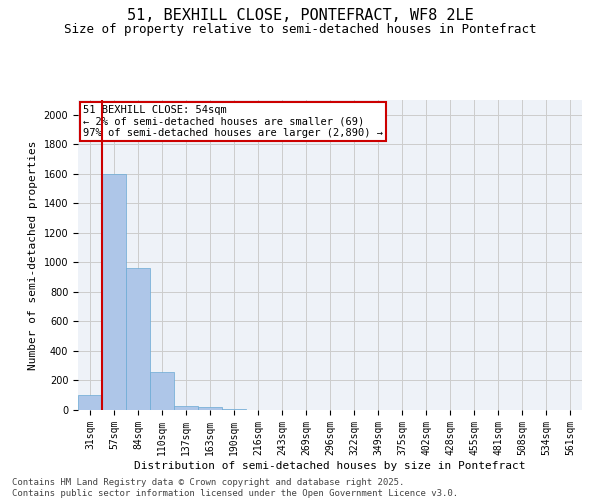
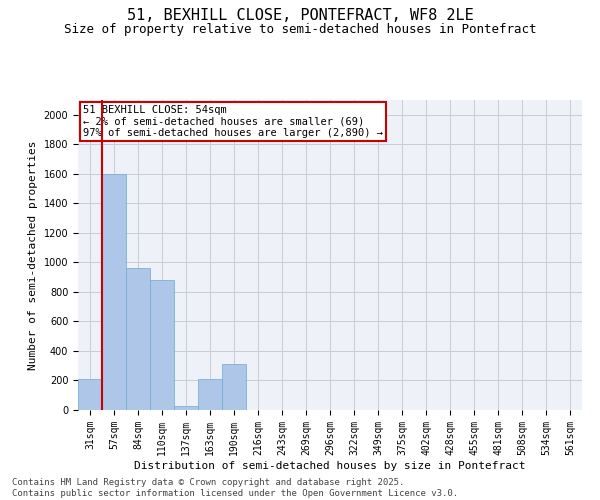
31sqm: 100 -> 210
110sqm: 260 -> 880
163sqm: 20 -> 210
190sqm: 10 -> 310
